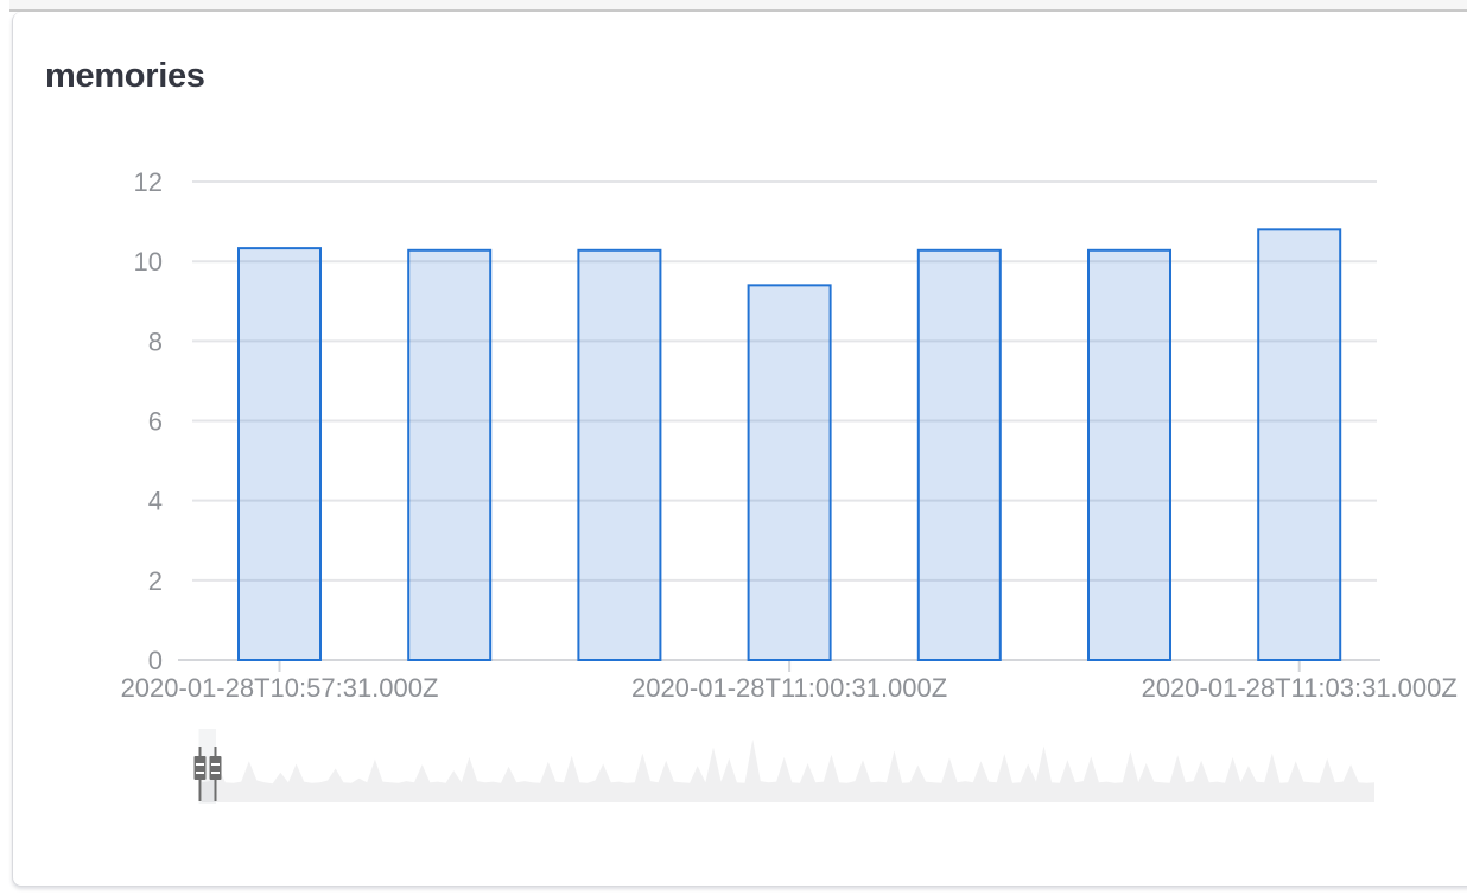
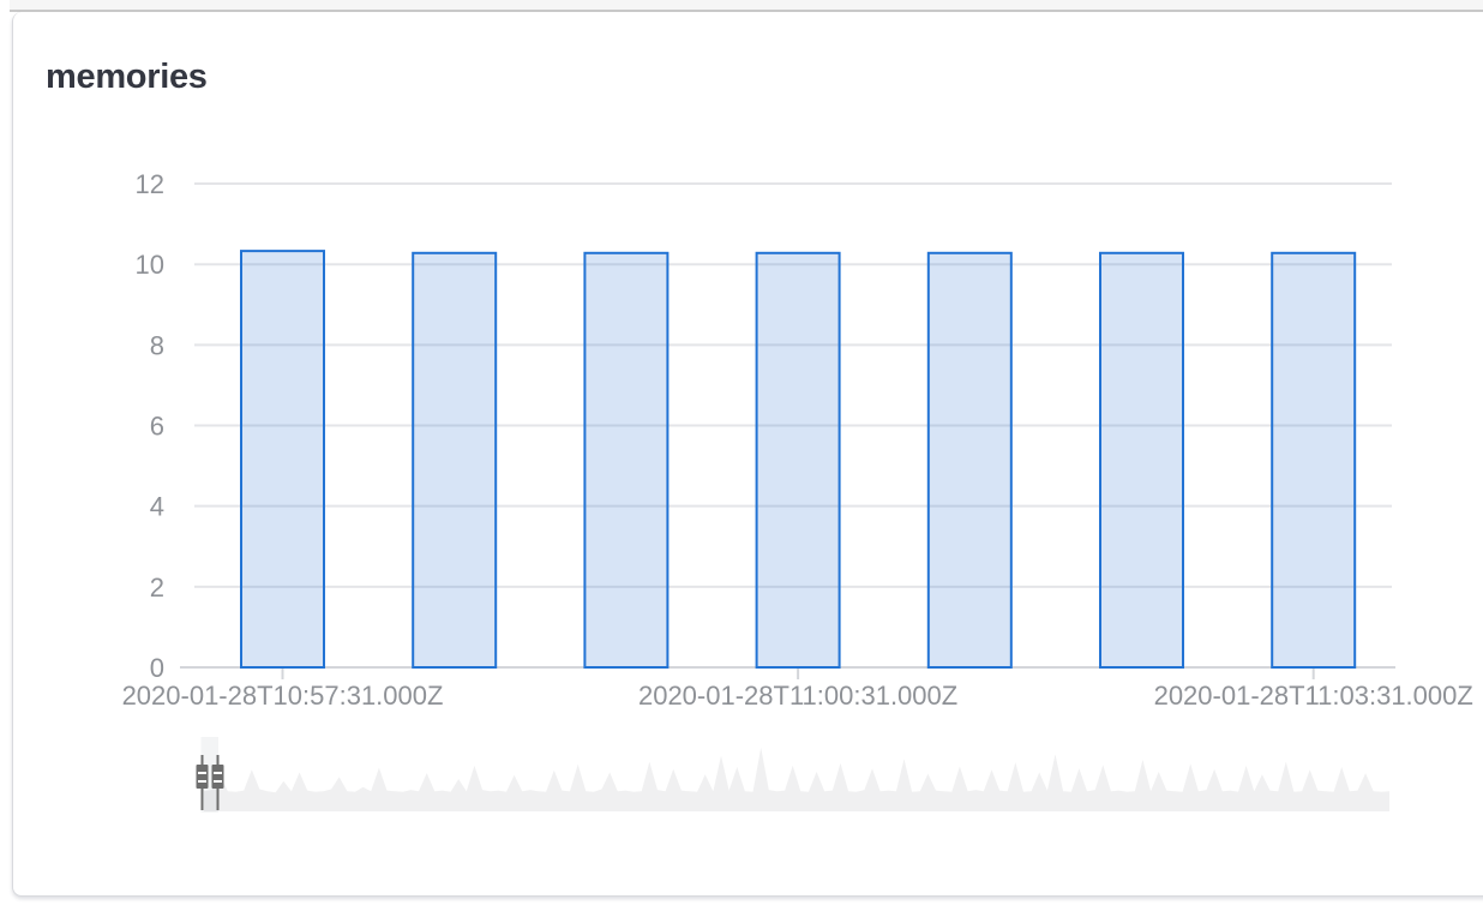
2020-01-28T11:00:31.000Z: 9.4 -> 10.3
2020-01-28T11:03:31.000Z: 10.8 -> 10.3
